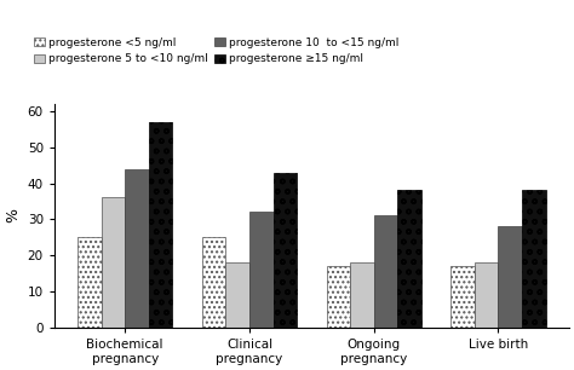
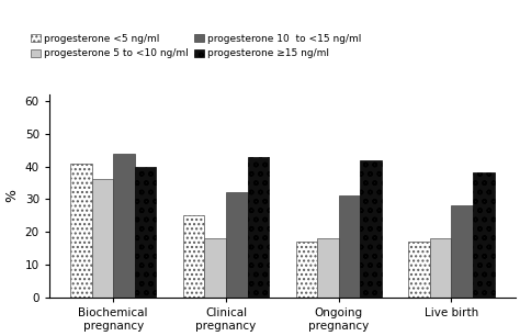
progesterone <5 ng/ml/Biochemical pregnancy: 25 -> 41
progesterone ≥15 ng/ml/Biochemical pregnancy: 57 -> 40
progesterone ≥15 ng/ml/Ongoing pregnancy: 38 -> 42
